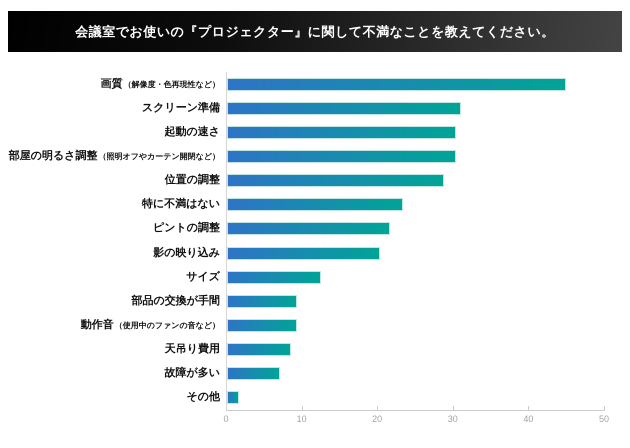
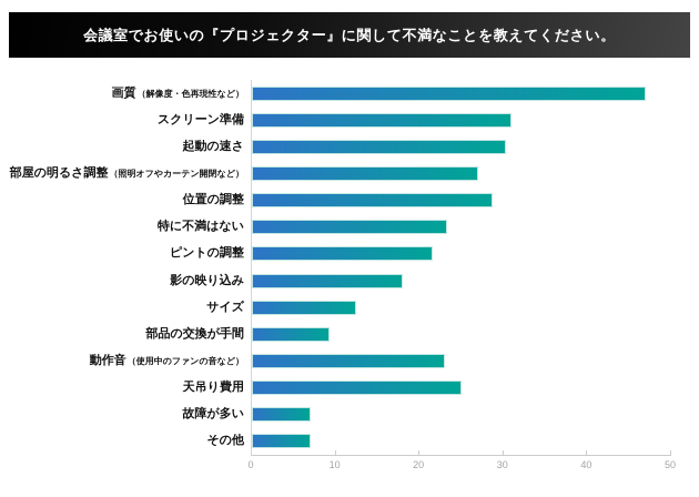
画質: 45 -> 47
部屋の明るさ調整: 30 -> 27
影の映り込み: 20 -> 18
動作音: 9 -> 23
天吊り費用: 8 -> 25
その他: 2 -> 7
